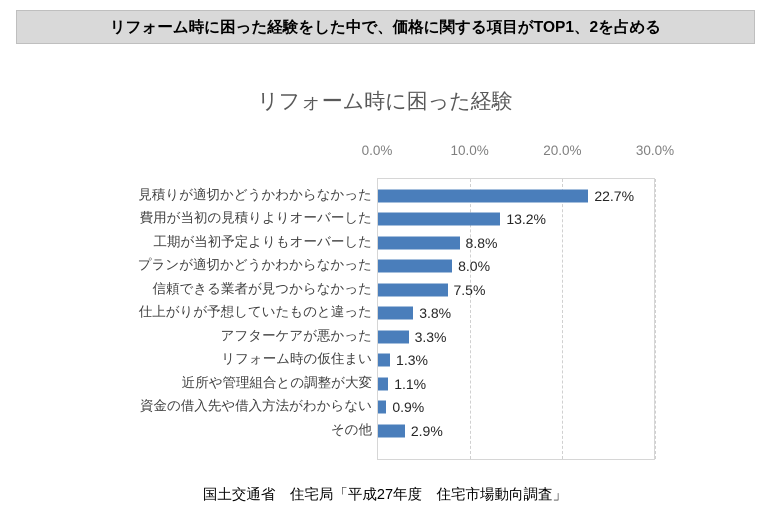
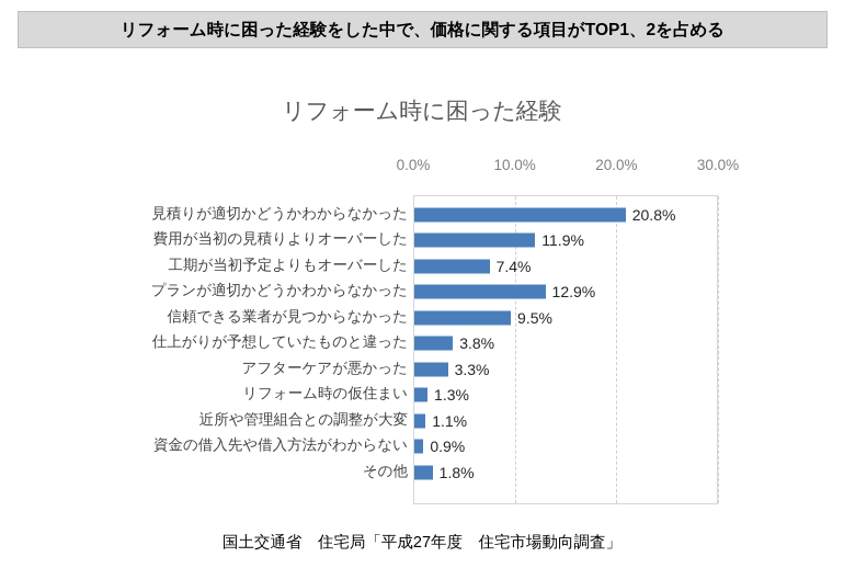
見積りが適切かどうかわからなかった: 22.7% -> 20.8%
費用が当初の見積りよりオーバーした: 13.2% -> 11.9%
工期が当初予定よりもオーバーした: 8.8% -> 7.4%
プランが適切かどうかわからなかった: 8.0% -> 12.9%
信頼できる業者が見つからなかった: 7.5% -> 9.5%
その他: 2.9% -> 1.8%
